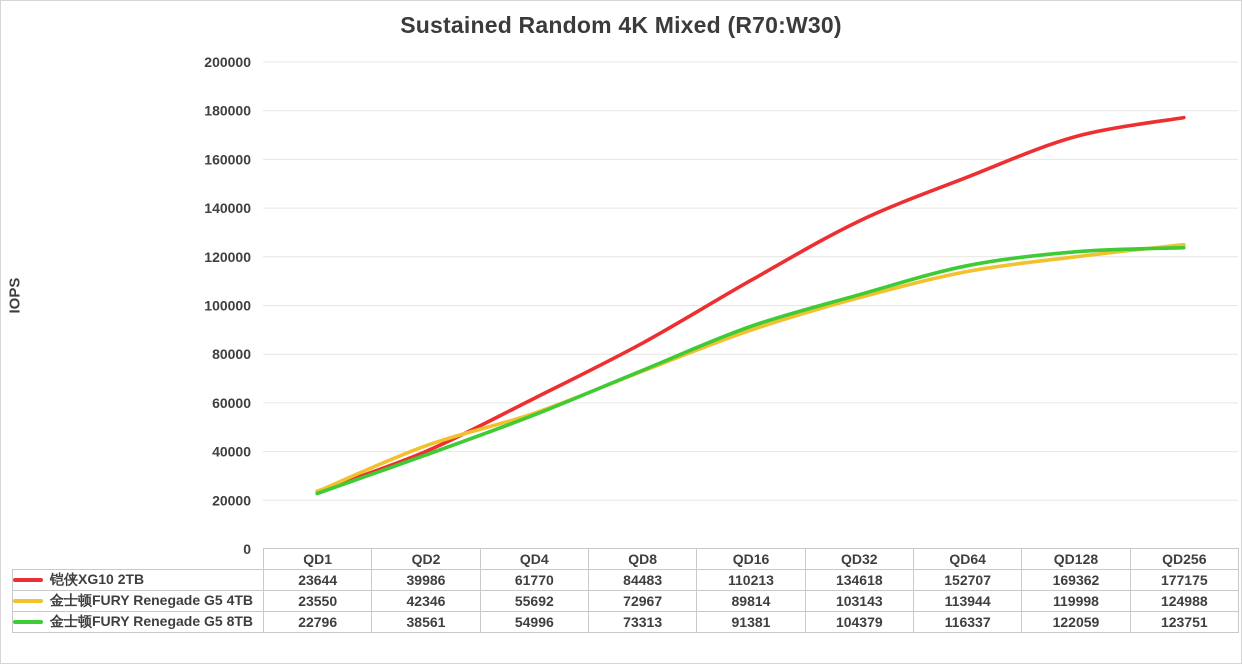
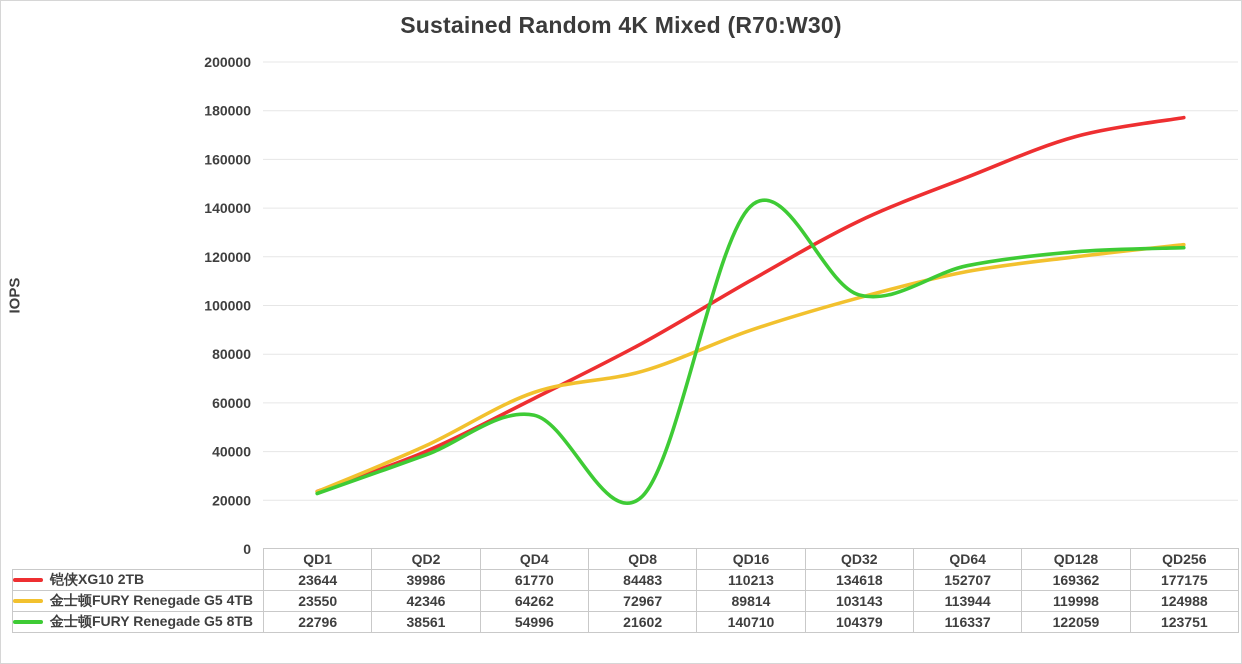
金士顿FURY Renegade G5 4TB/QD4: 55692 -> 64262
金士顿FURY Renegade G5 8TB/QD8: 73313 -> 21602
金士顿FURY Renegade G5 8TB/QD16: 91381 -> 140710
